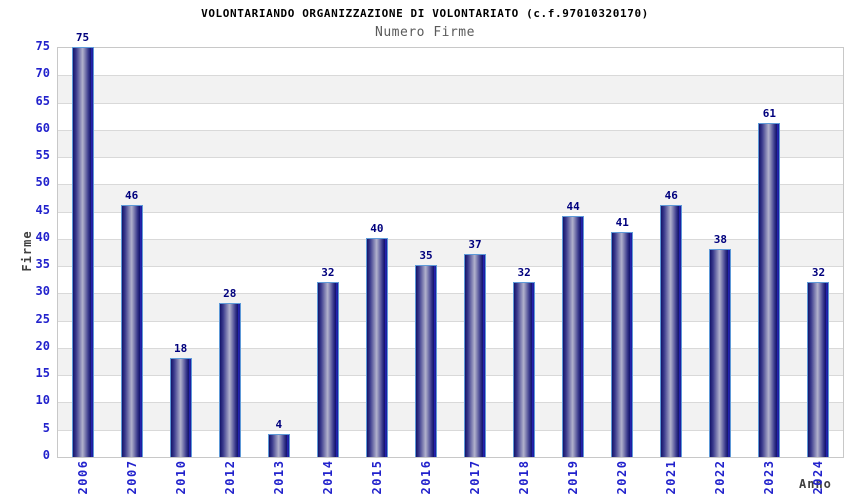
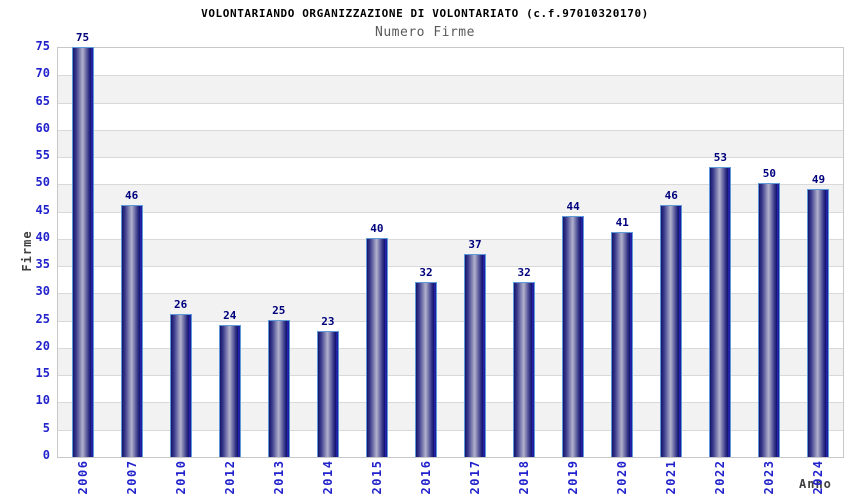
2010: 18 -> 26
2012: 28 -> 24
2013: 4 -> 25
2014: 32 -> 23
2016: 35 -> 32
2022: 38 -> 53
2023: 61 -> 50
2024: 32 -> 49
